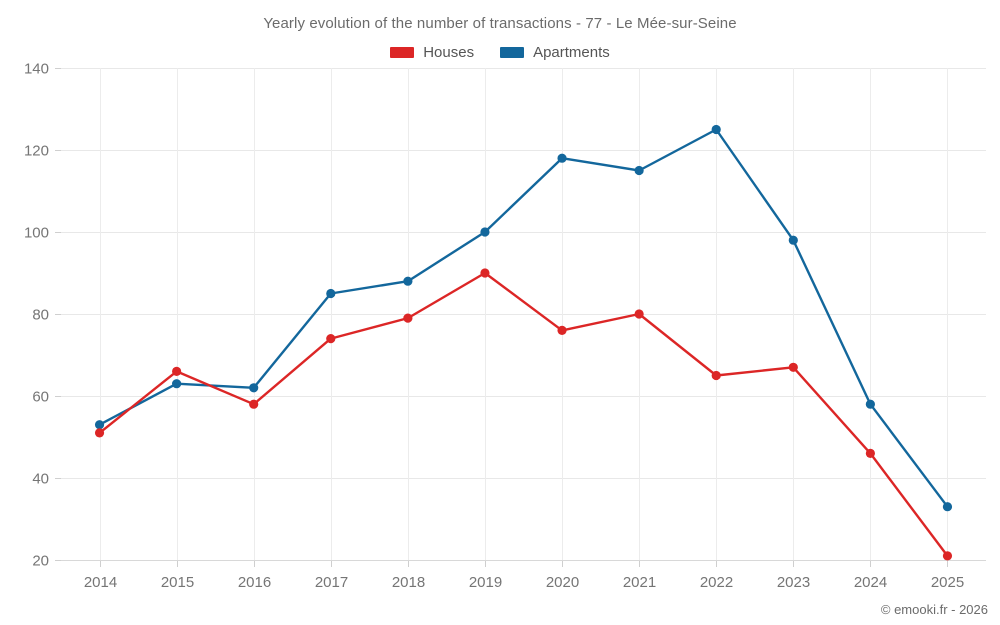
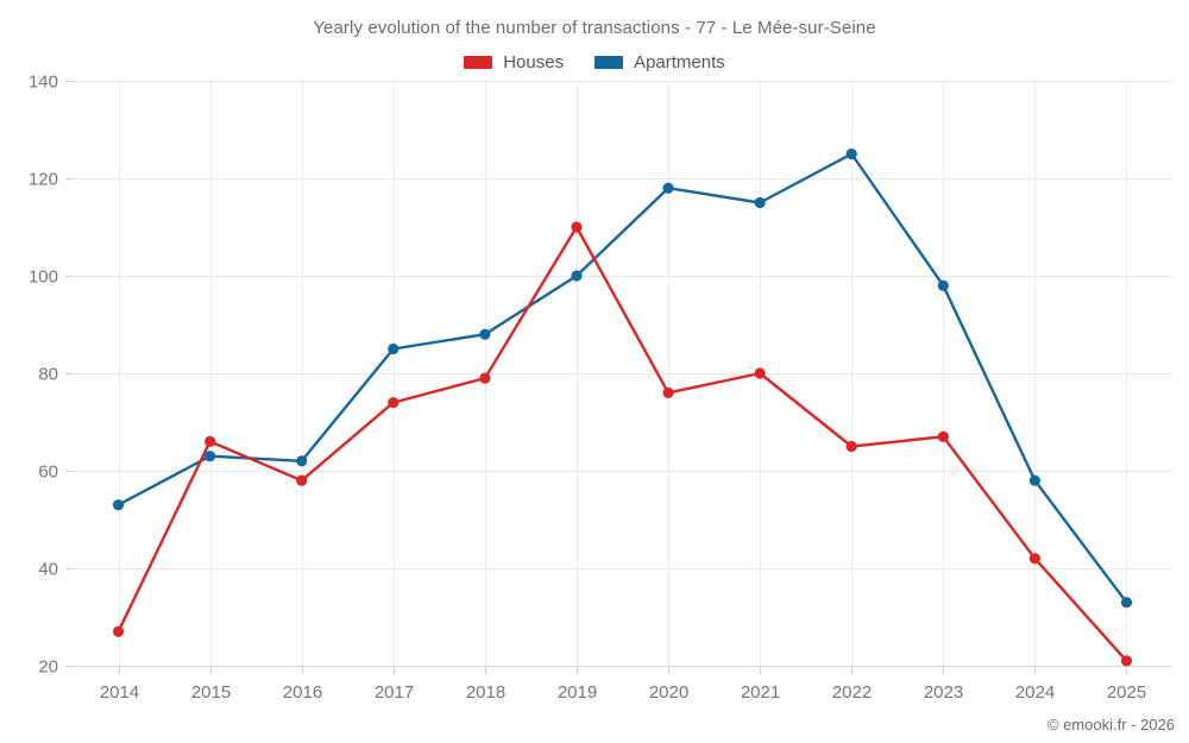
Houses/2014: 51 -> 27
Houses/2019: 90 -> 110
Houses/2024: 46 -> 42
